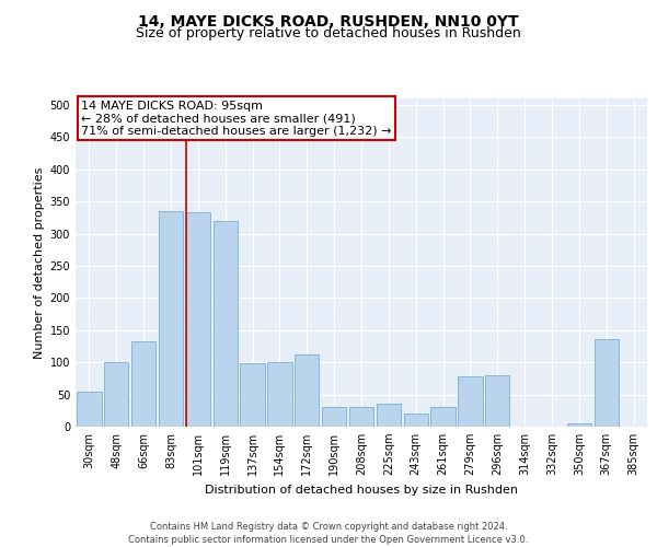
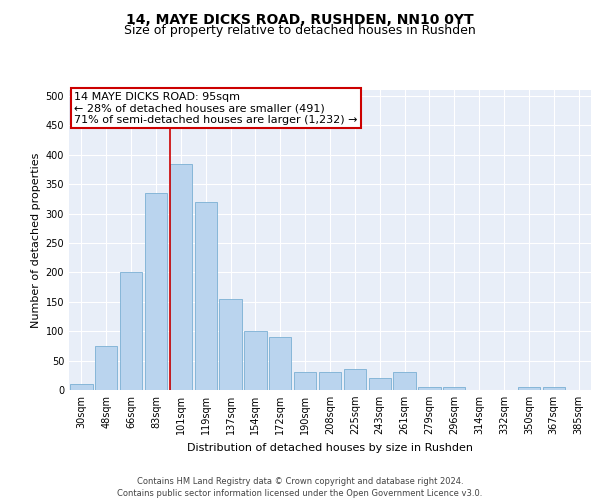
30sqm: 54 -> 10
48sqm: 100 -> 75
66sqm: 132 -> 200
101sqm: 334 -> 385
137sqm: 98 -> 155
172sqm: 112 -> 90
279sqm: 78 -> 5
296sqm: 80 -> 5
367sqm: 136 -> 5
